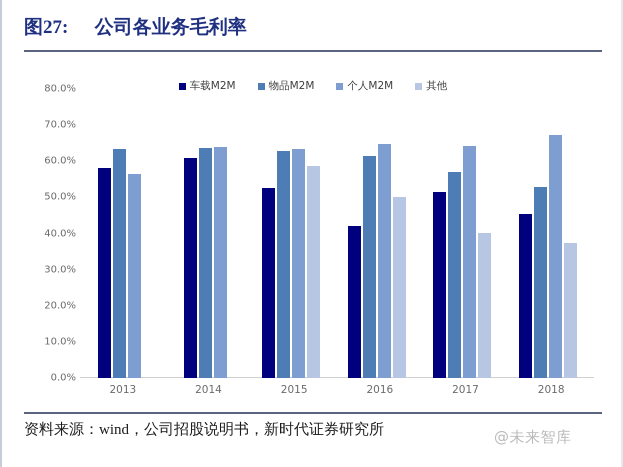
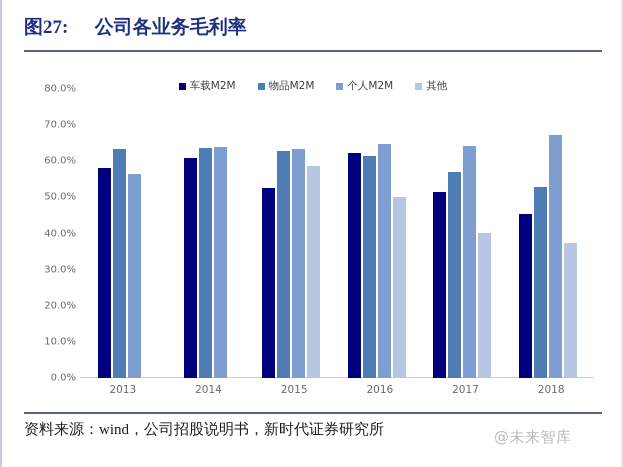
车载M2M/2016: 42% -> 62%
